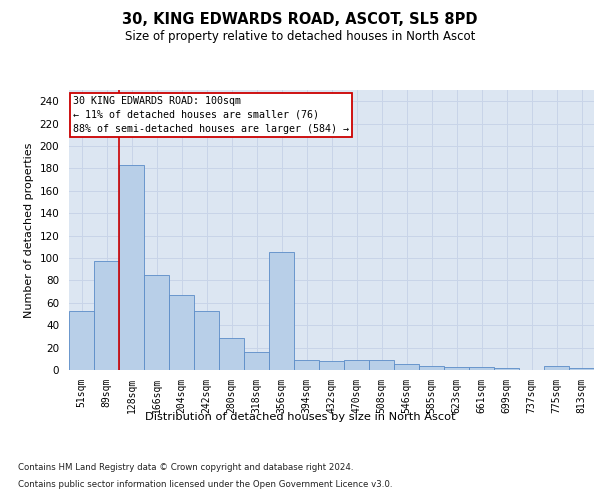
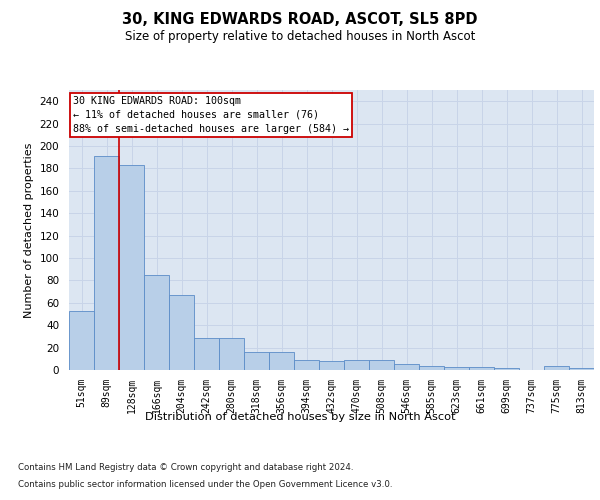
89sqm: 97 -> 191
242sqm: 53 -> 29
356sqm: 105 -> 16
